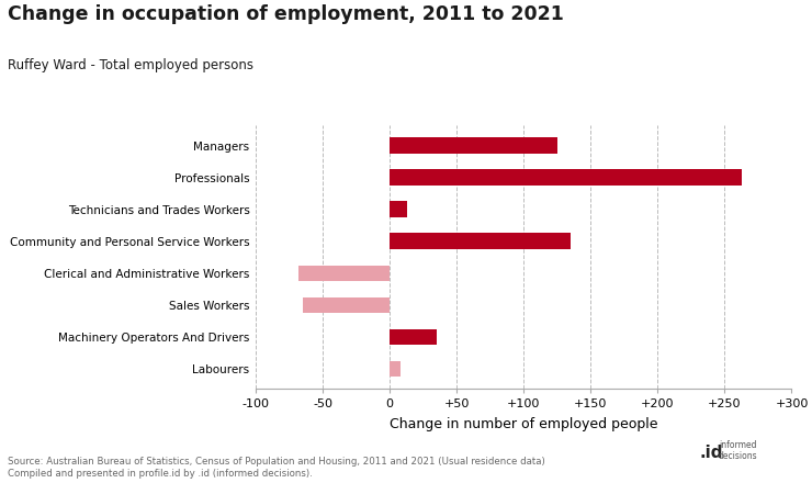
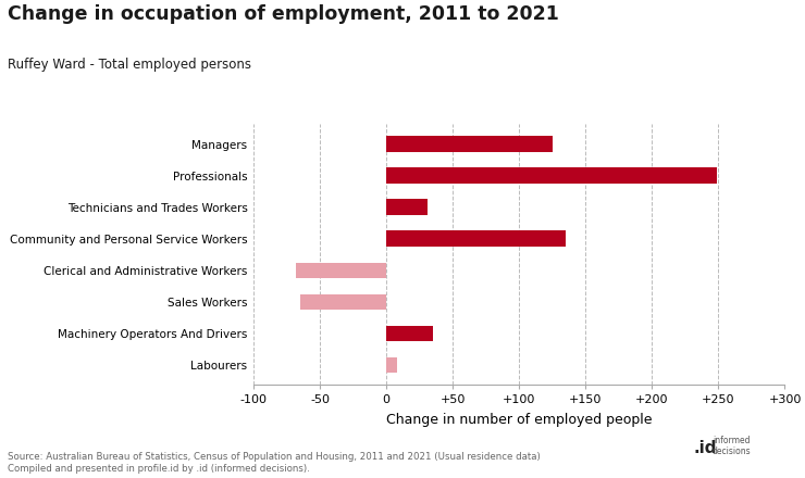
Professionals: 263 -> 249
Technicians and Trades Workers: 13 -> 31
